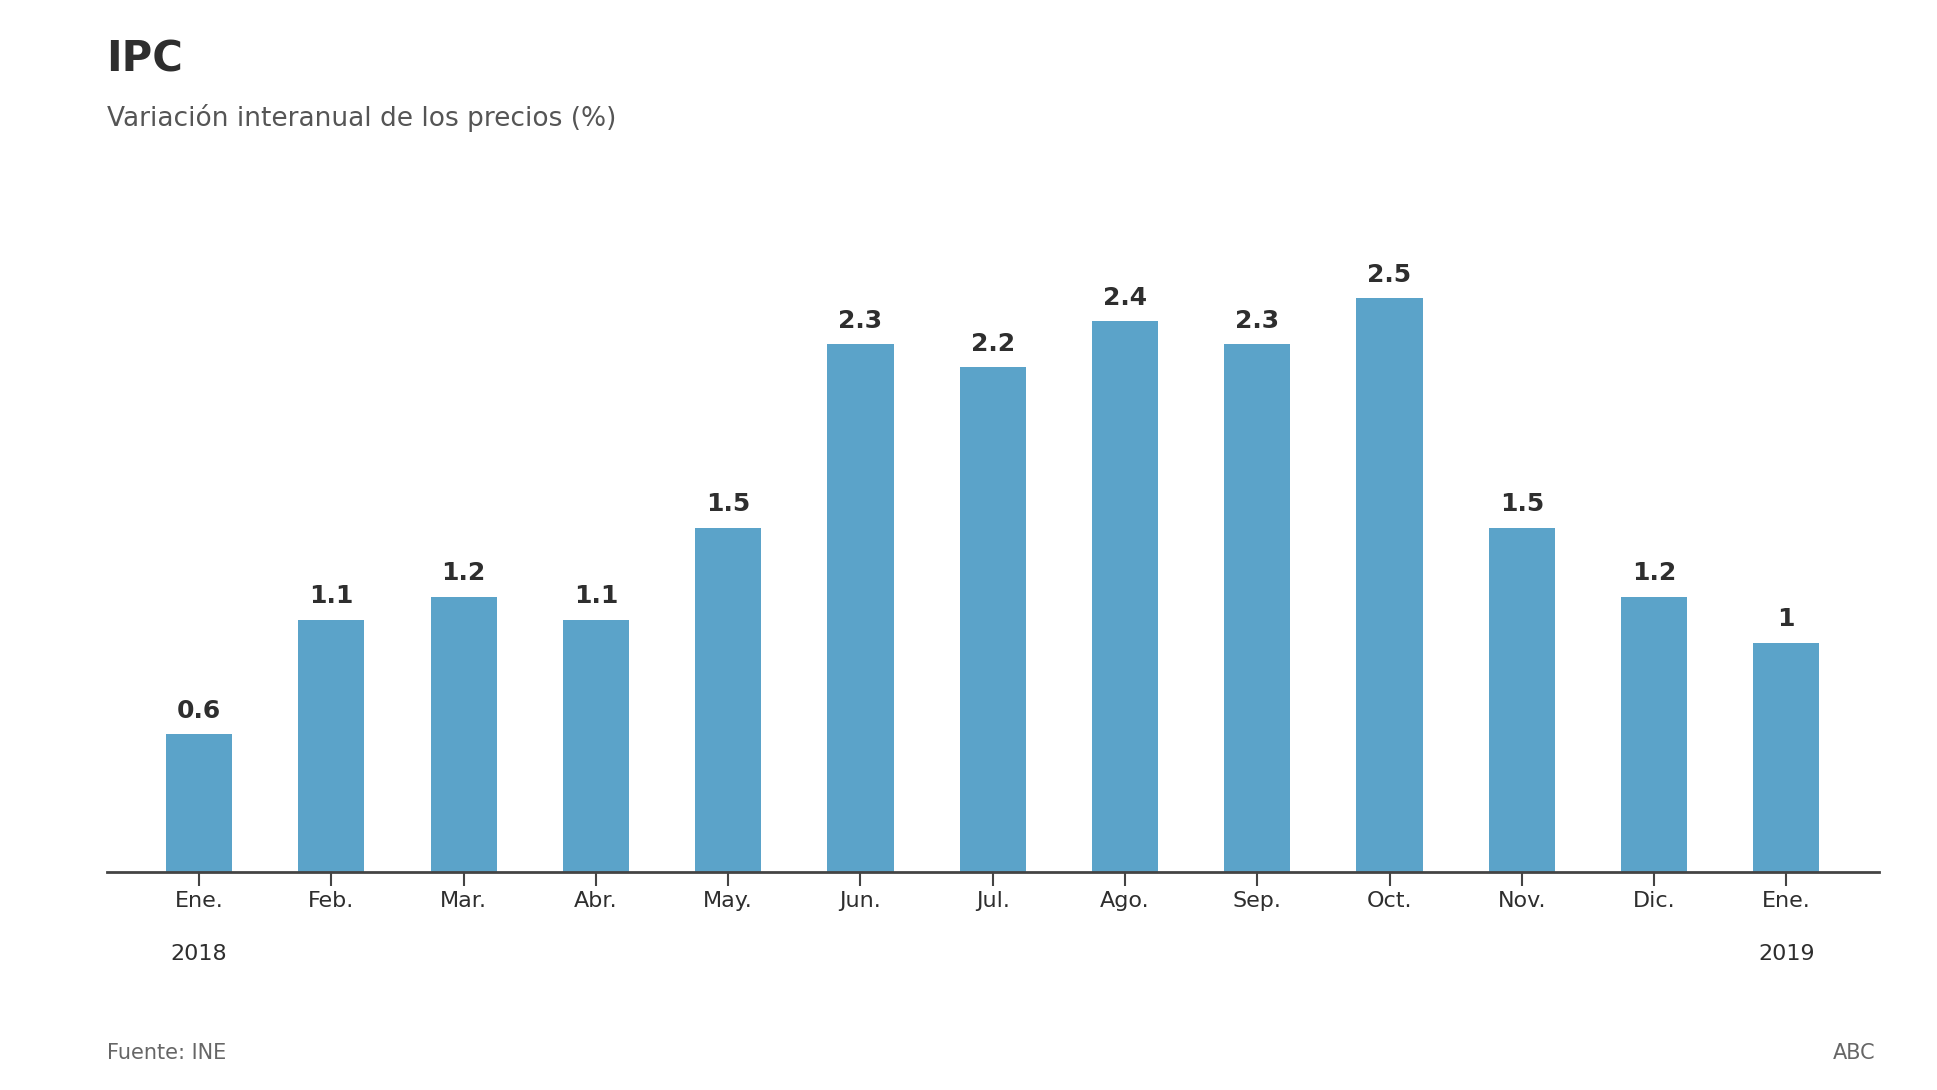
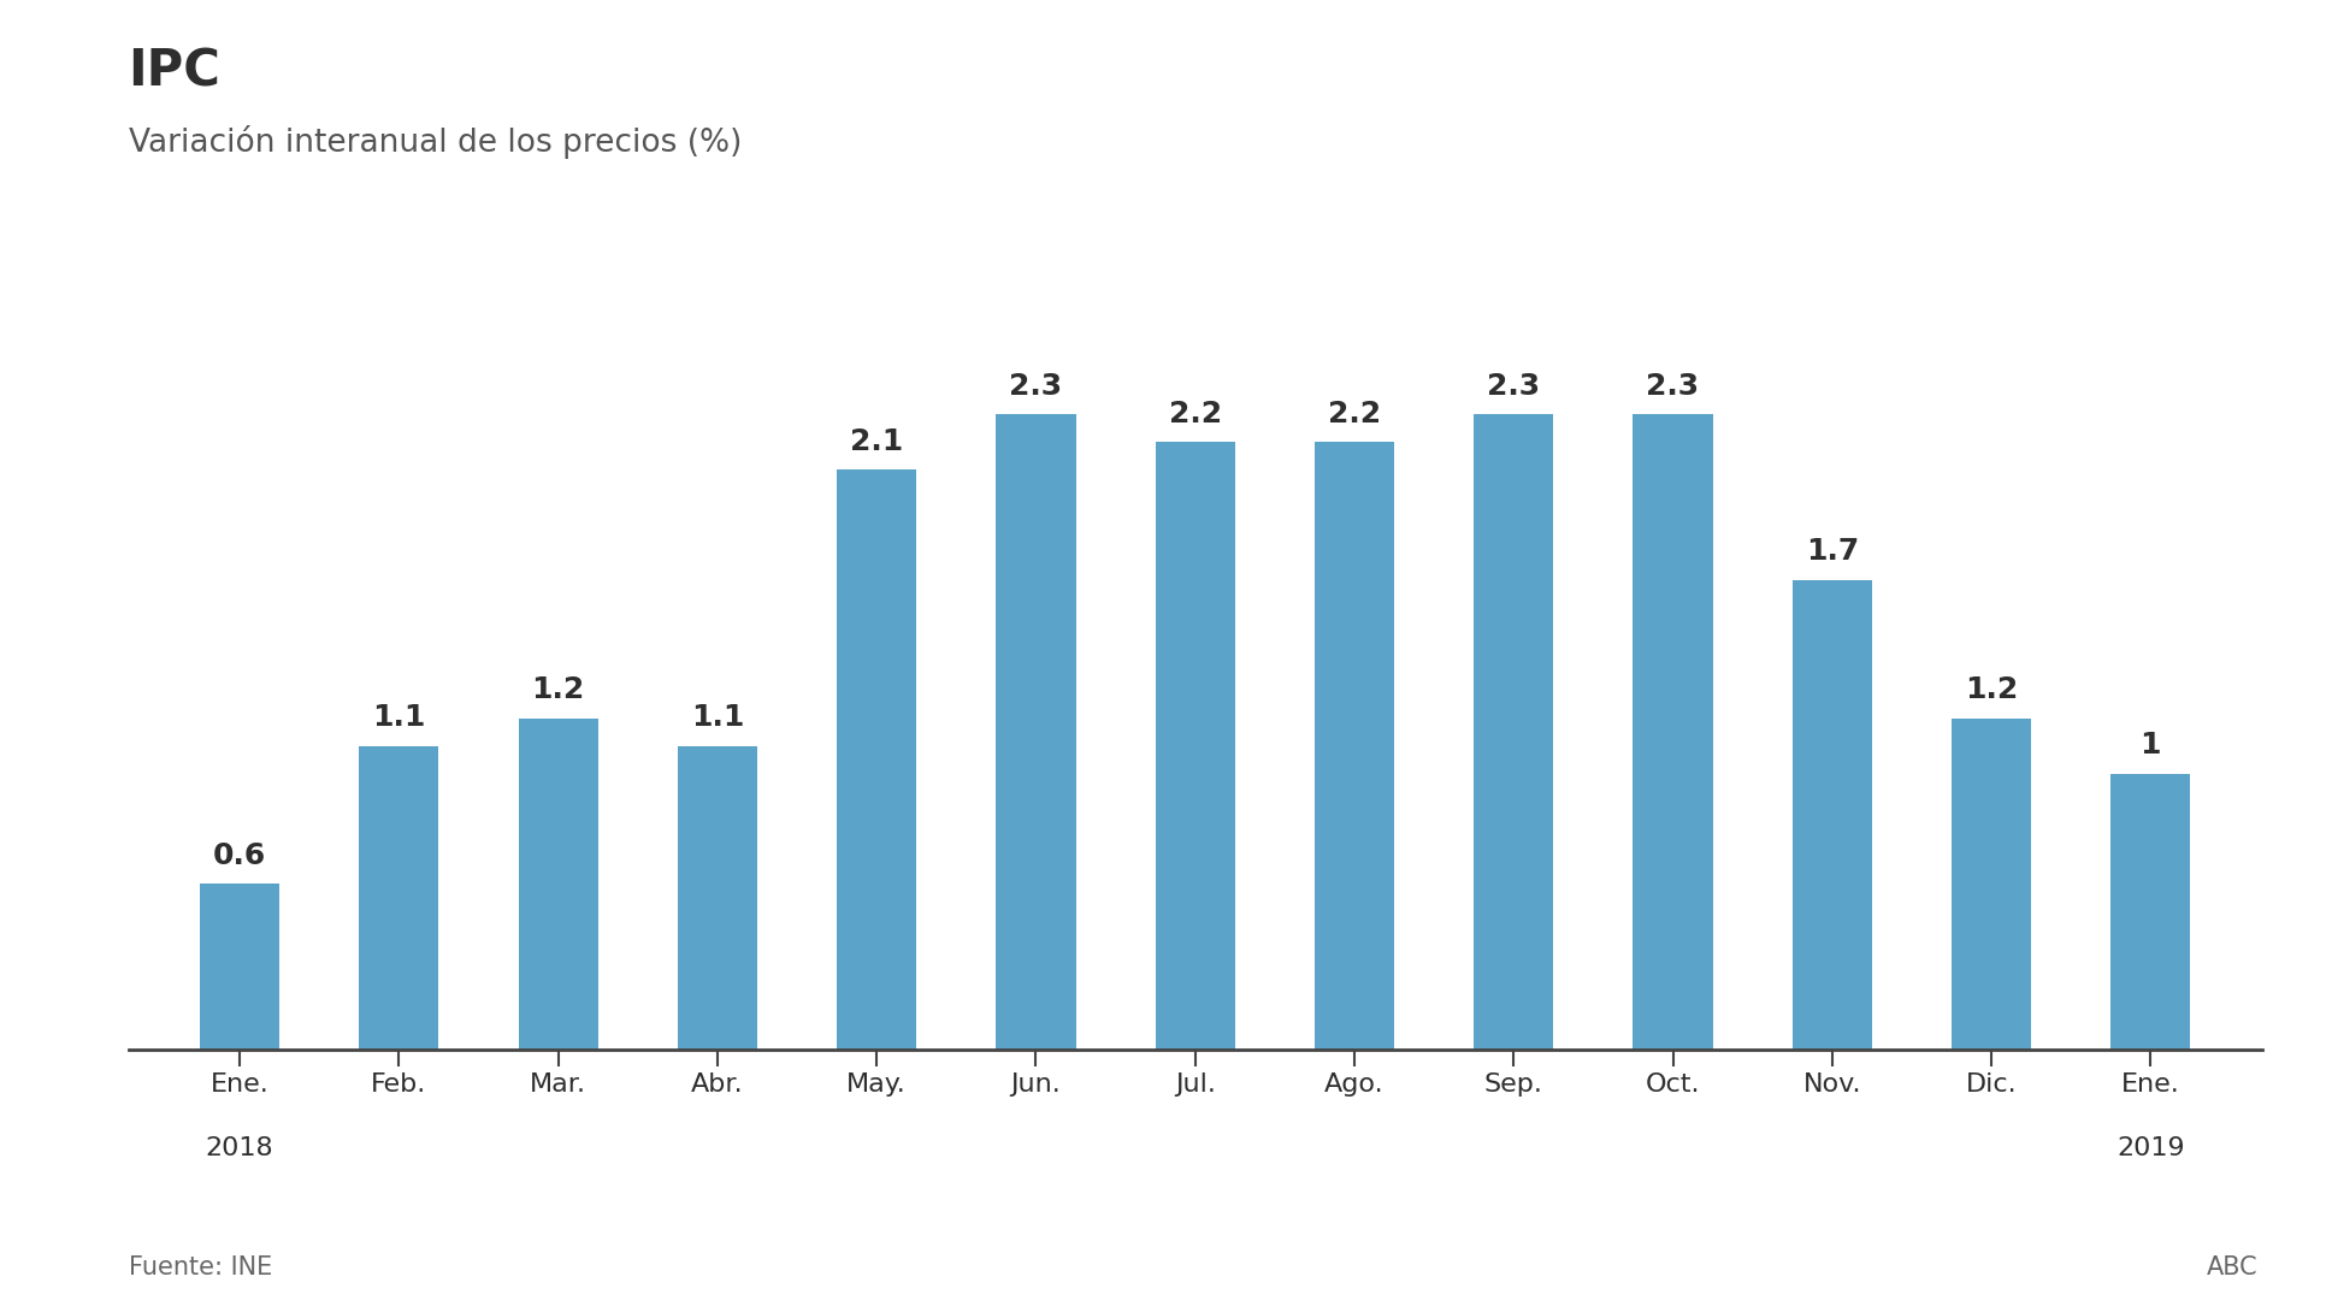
May.: 1.5 -> 2.1
Ago.: 2.4 -> 2.2
Oct.: 2.5 -> 2.3
Nov.: 1.5 -> 1.7
